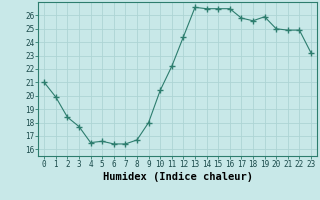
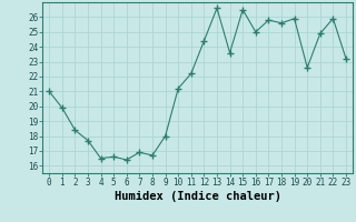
7: 16.4 -> 16.9
10: 20.4 -> 21.2
14: 26.5 -> 23.6
16: 26.5 -> 25.0
20: 25.0 -> 22.6
22: 24.9 -> 25.9
